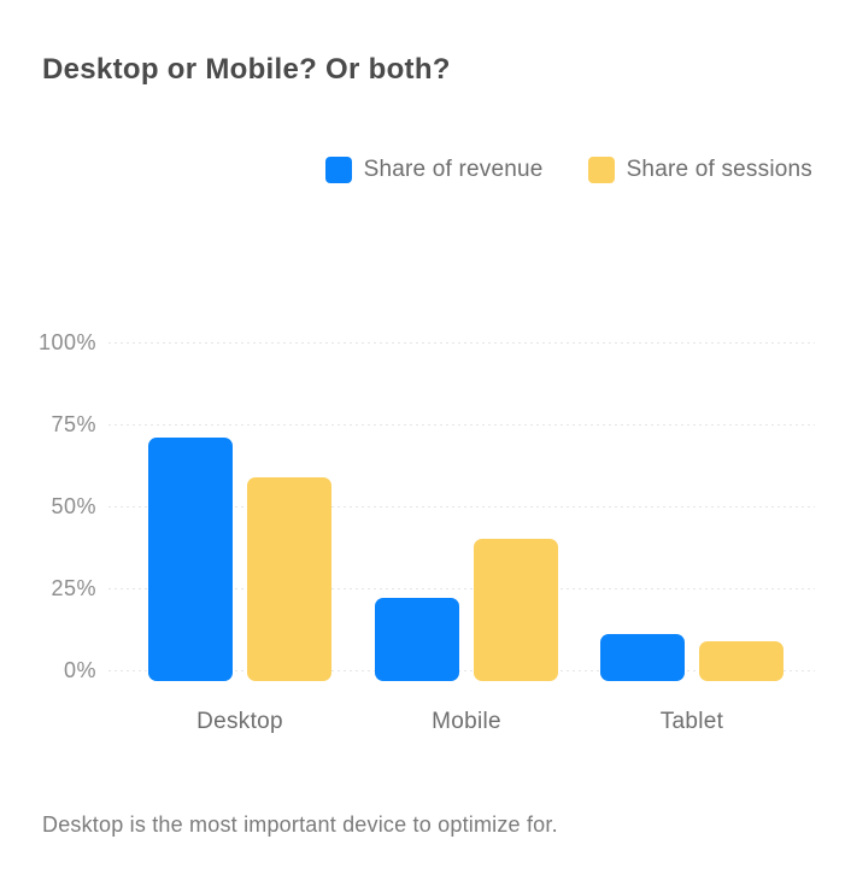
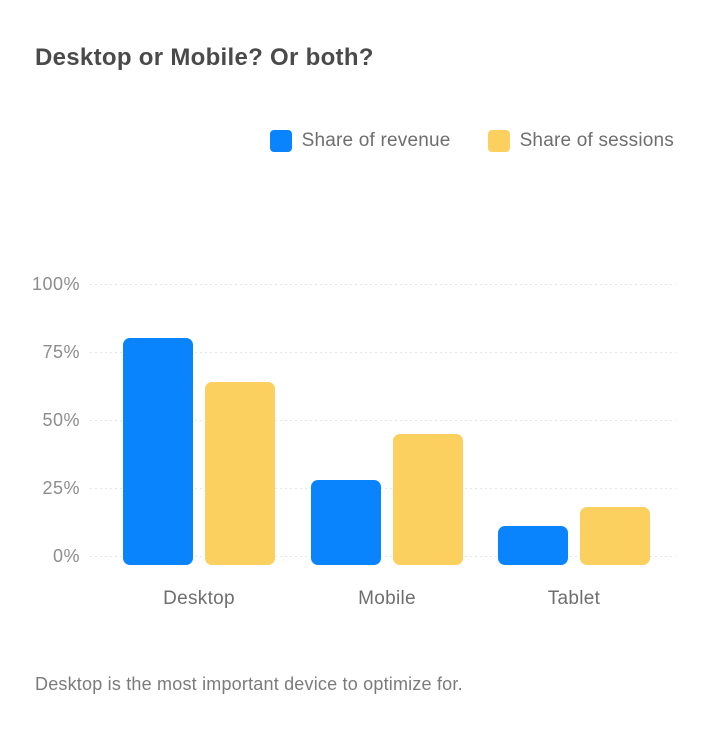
Share of revenue/Desktop: 71% -> 80%
Share of sessions/Desktop: 59% -> 64%
Share of revenue/Mobile: 22% -> 28%
Share of sessions/Mobile: 40% -> 45%
Share of sessions/Tablet: 9% -> 18%
